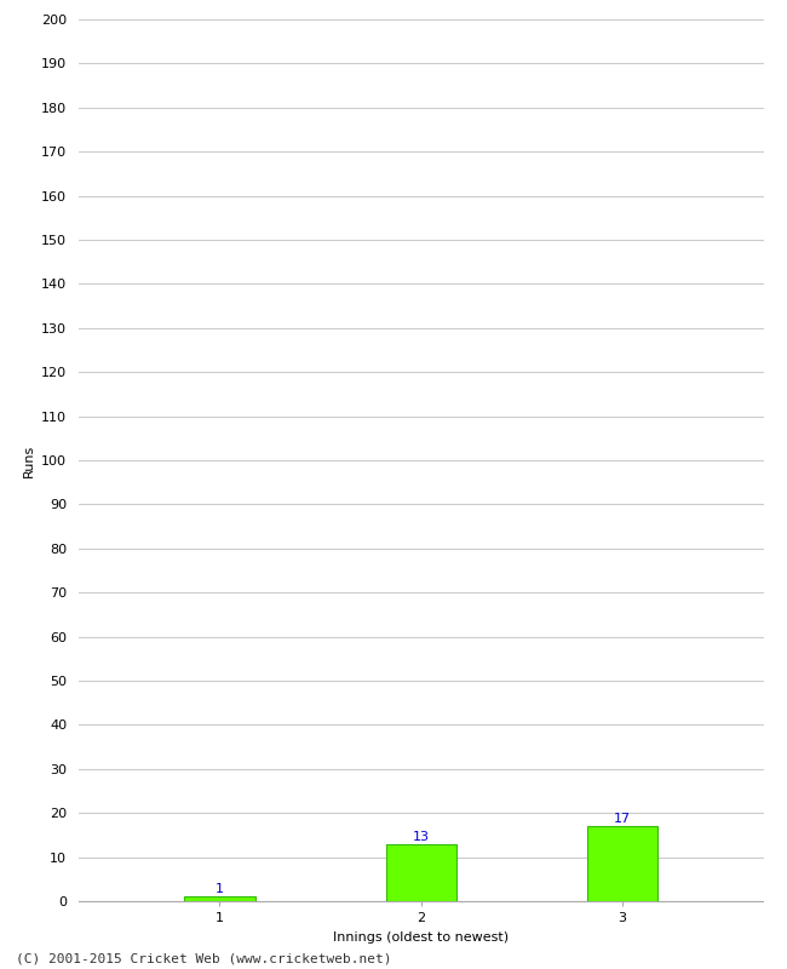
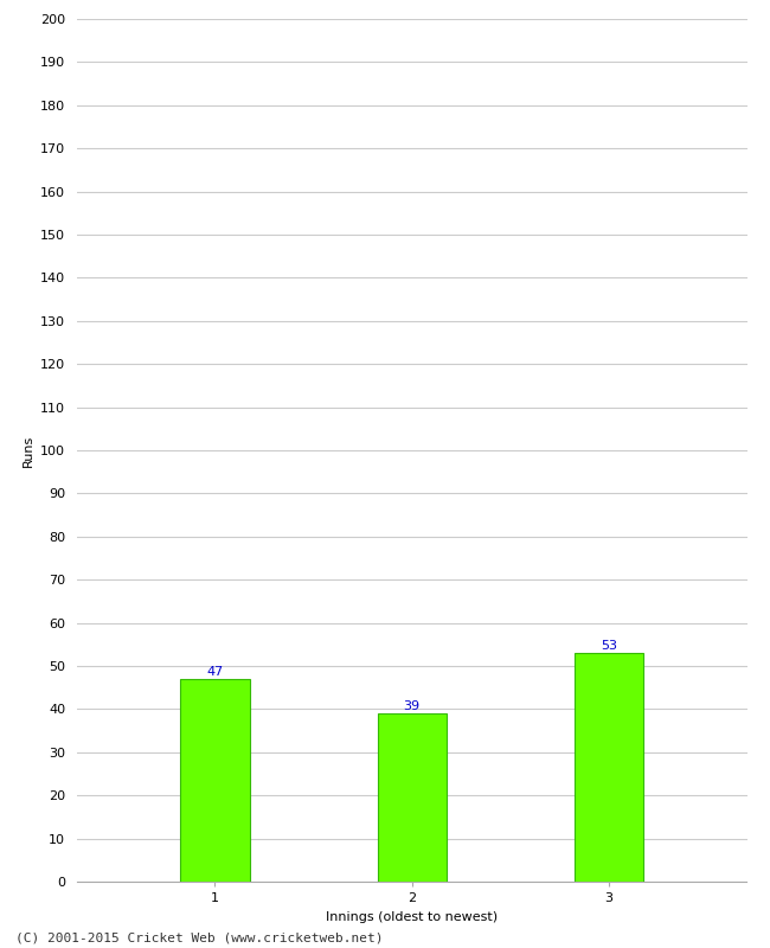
1: 1 -> 47
2: 13 -> 39
3: 17 -> 53
